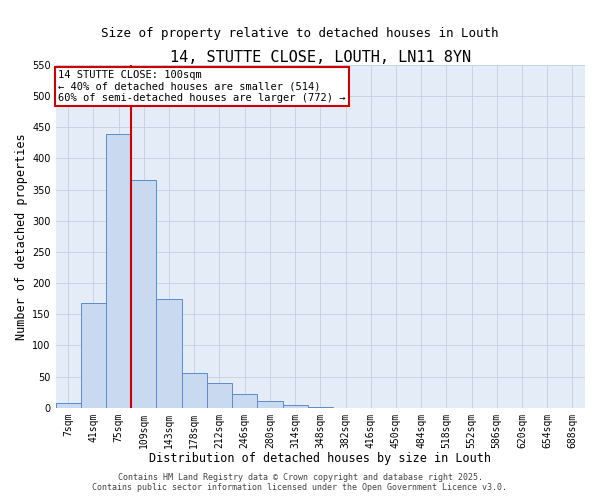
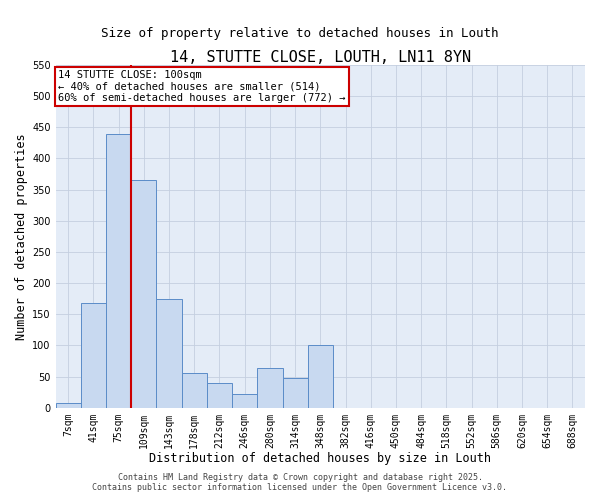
280sqm: 10 -> 64
314sqm: 4 -> 48
348sqm: 1 -> 100
